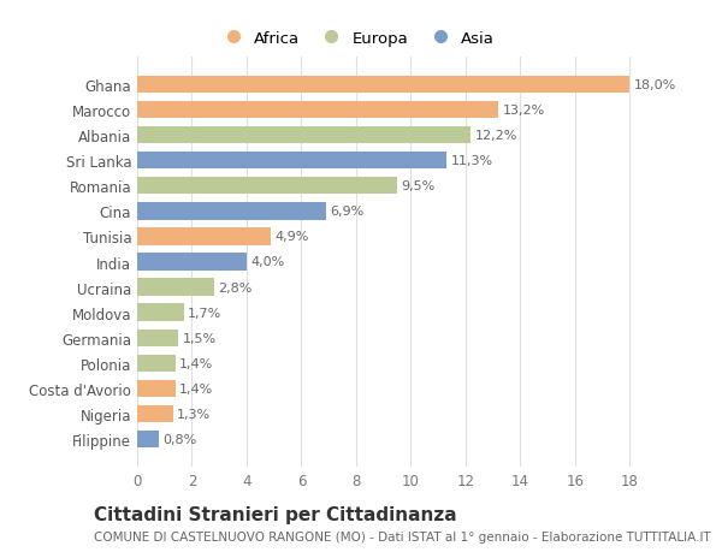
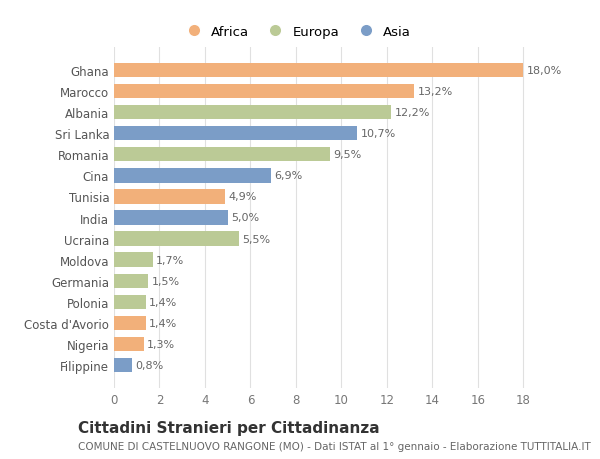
Sri Lanka: 11,3% -> 10,7%
India: 4,0% -> 5,0%
Ucraina: 2,8% -> 5,5%
